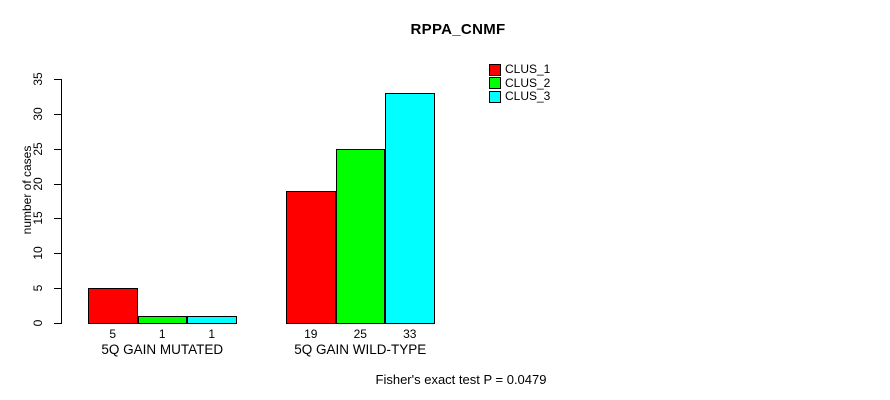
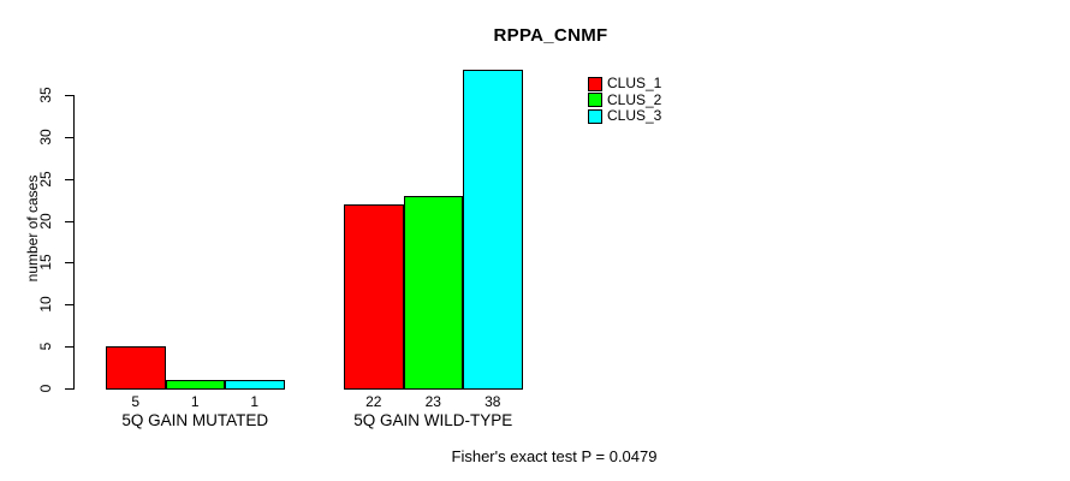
CLUS_1/5Q GAIN WILD-TYPE: 19 -> 22
CLUS_2/5Q GAIN WILD-TYPE: 25 -> 23
CLUS_3/5Q GAIN WILD-TYPE: 33 -> 38
